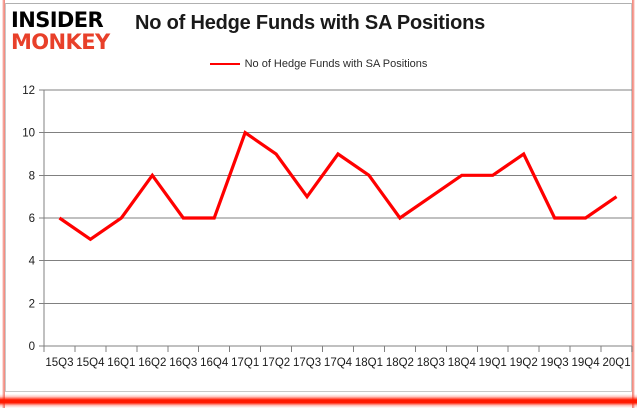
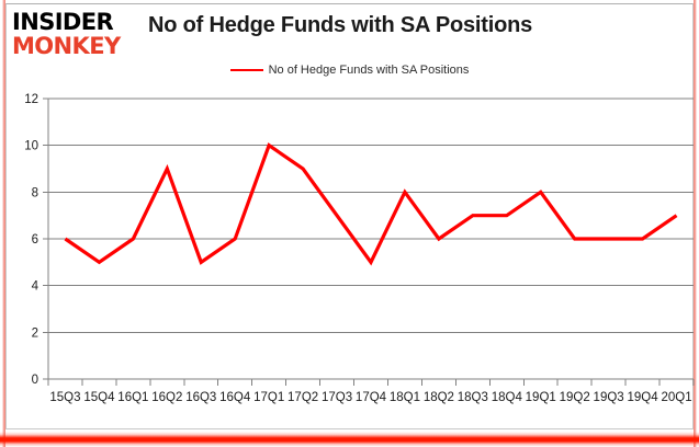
16Q2: 8 -> 9
16Q3: 6 -> 5
17Q4: 9 -> 5
18Q4: 8 -> 7
19Q2: 9 -> 6
